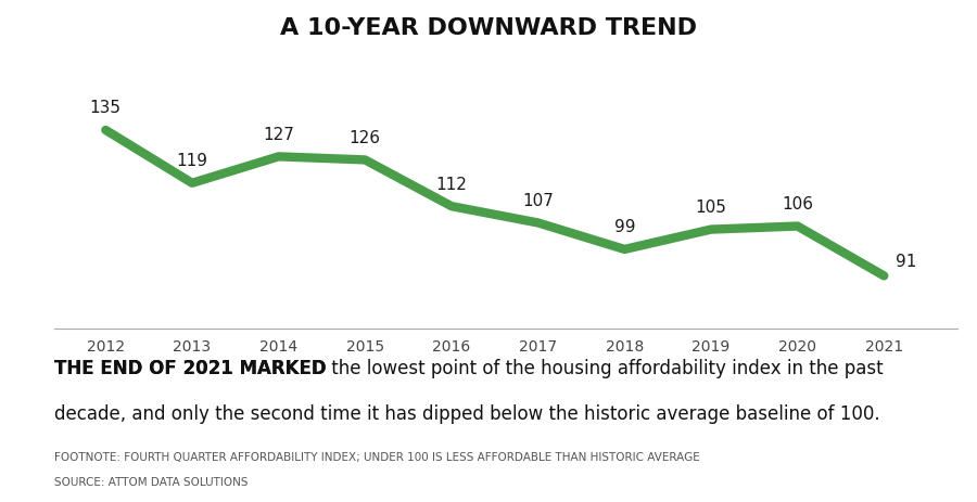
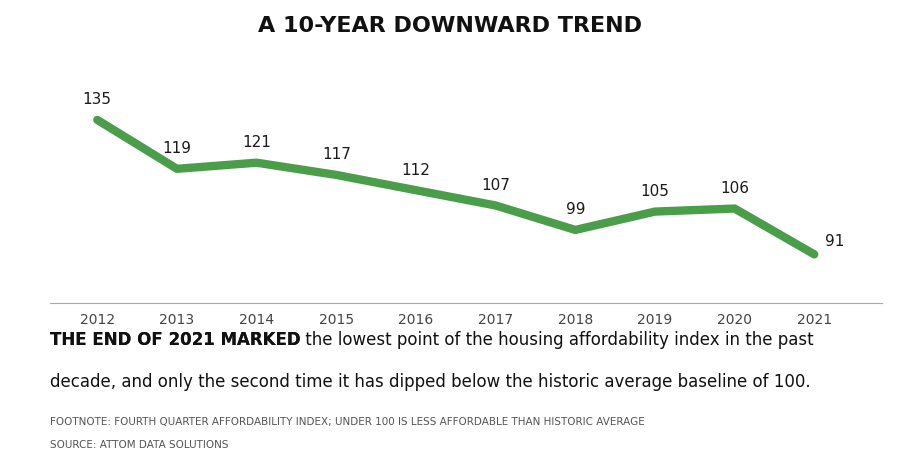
2014: 127 -> 121
2015: 126 -> 117
